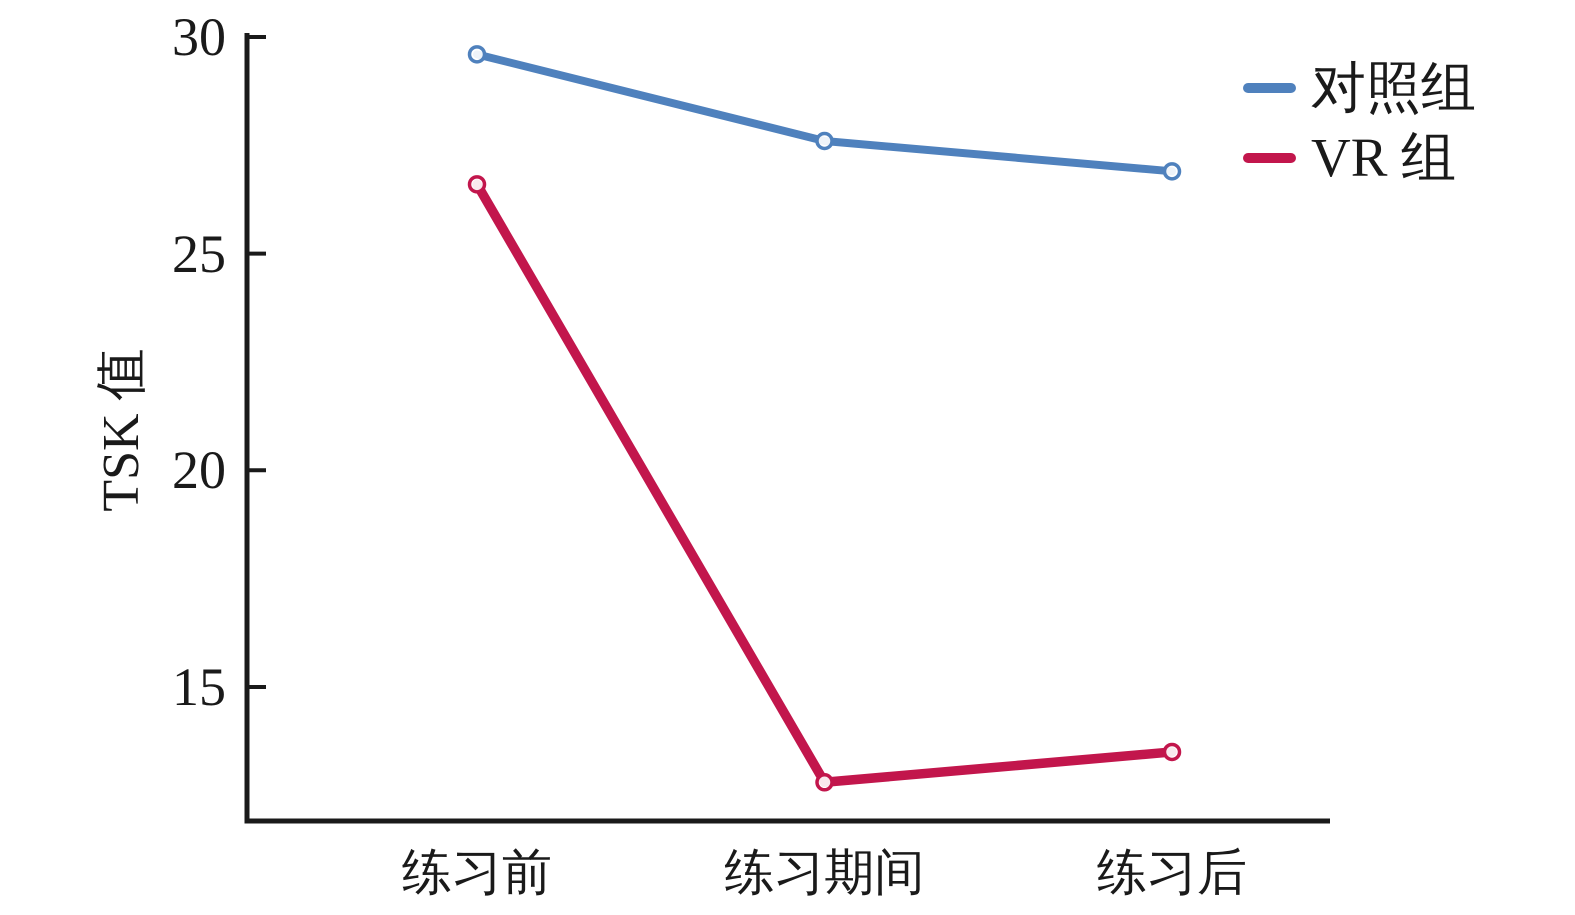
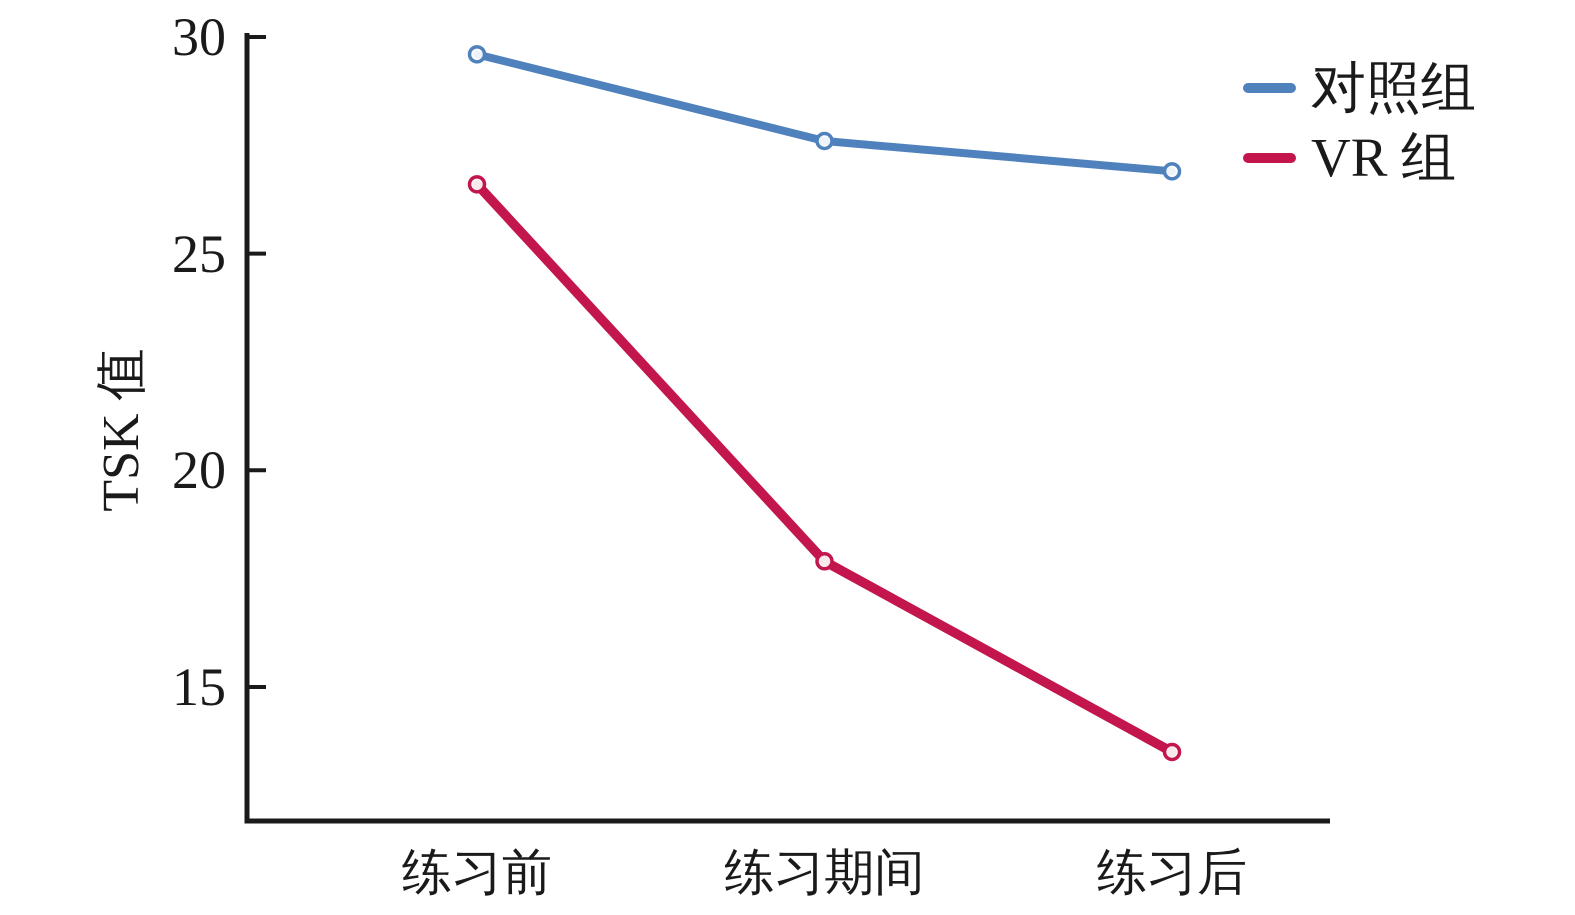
VR 组/练习期间: 12.8 -> 17.9
